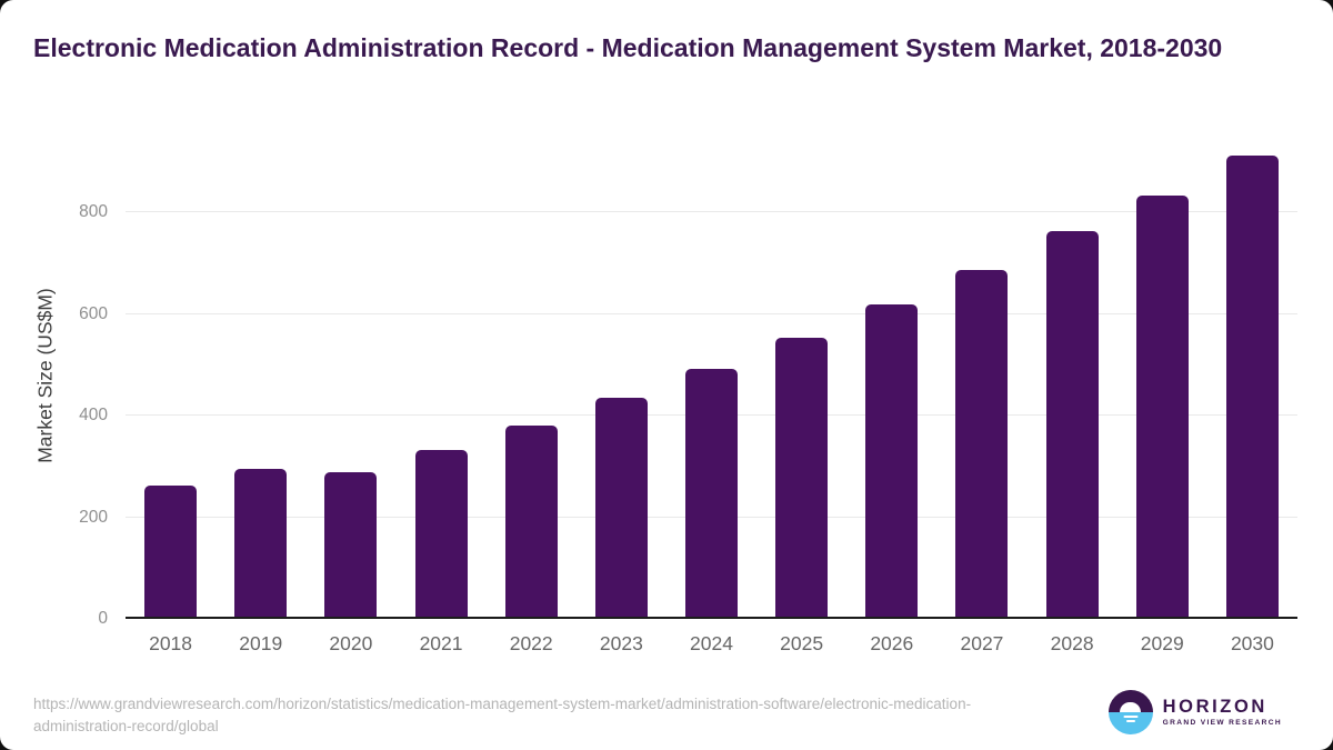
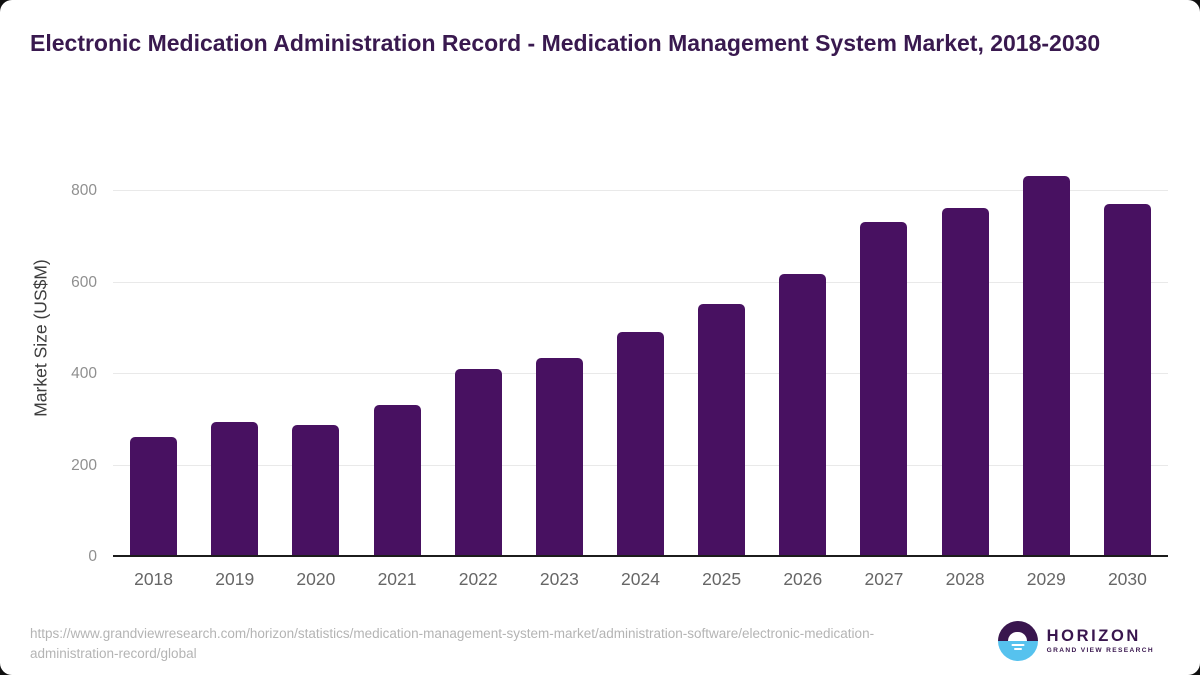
2022: 380 -> 410
2027: 680 -> 730
2030: 910 -> 770
